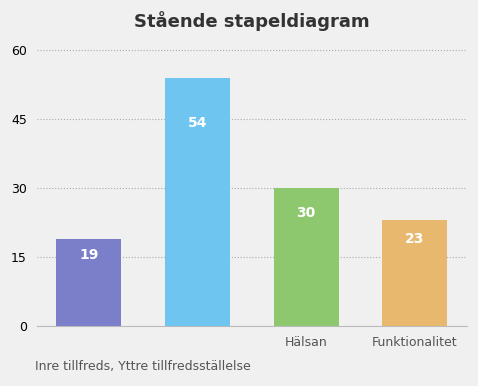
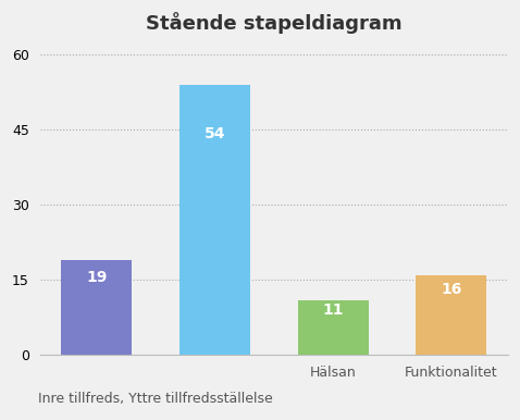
Hälsan: 30 -> 11
Funktionalitet: 23 -> 16
